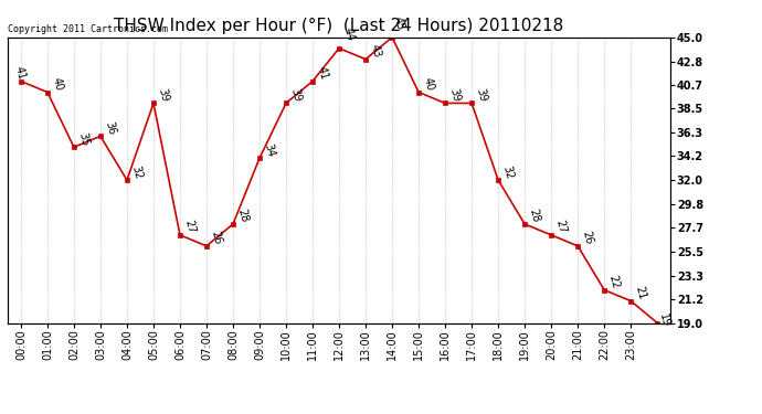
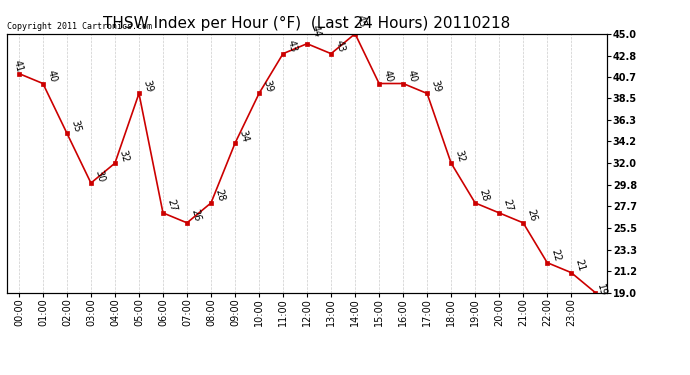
03:00: 36 -> 30
11:00: 41 -> 43
16:00: 39 -> 40
